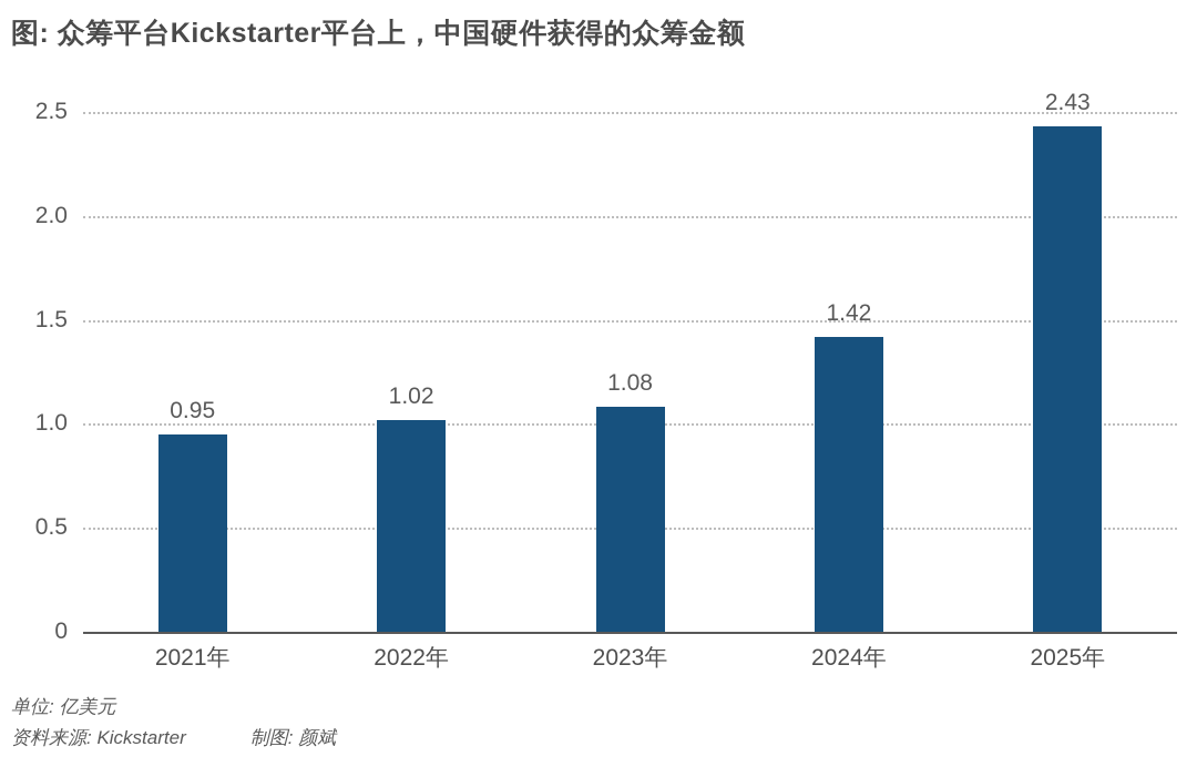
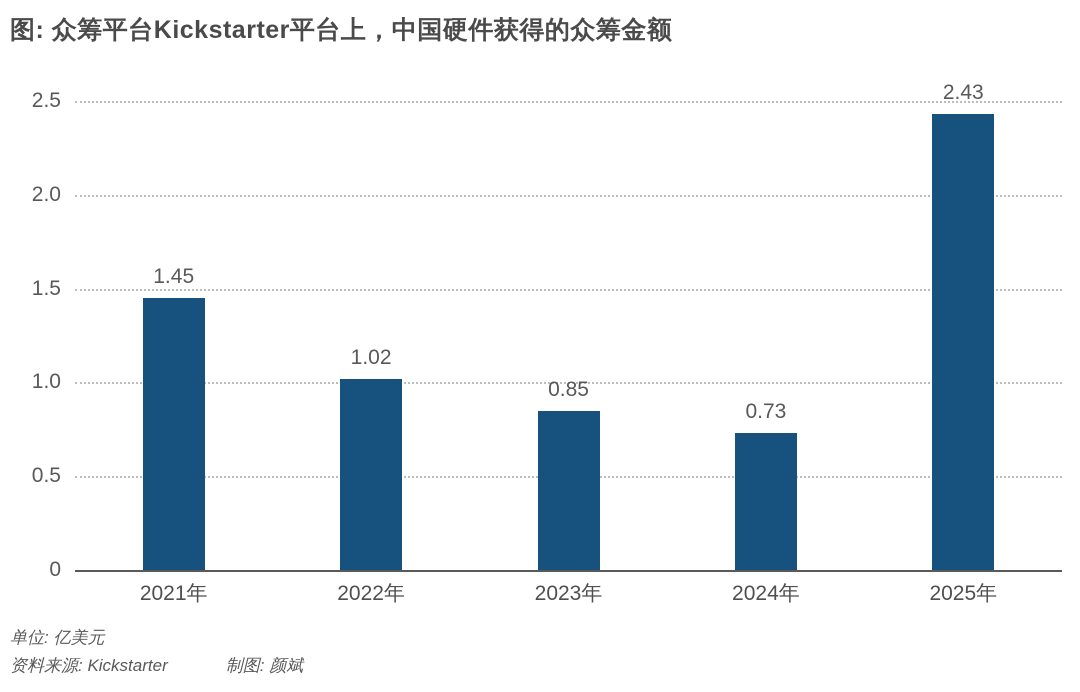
2021年: 0.95 -> 1.45
2023年: 1.08 -> 0.85
2024年: 1.42 -> 0.73
